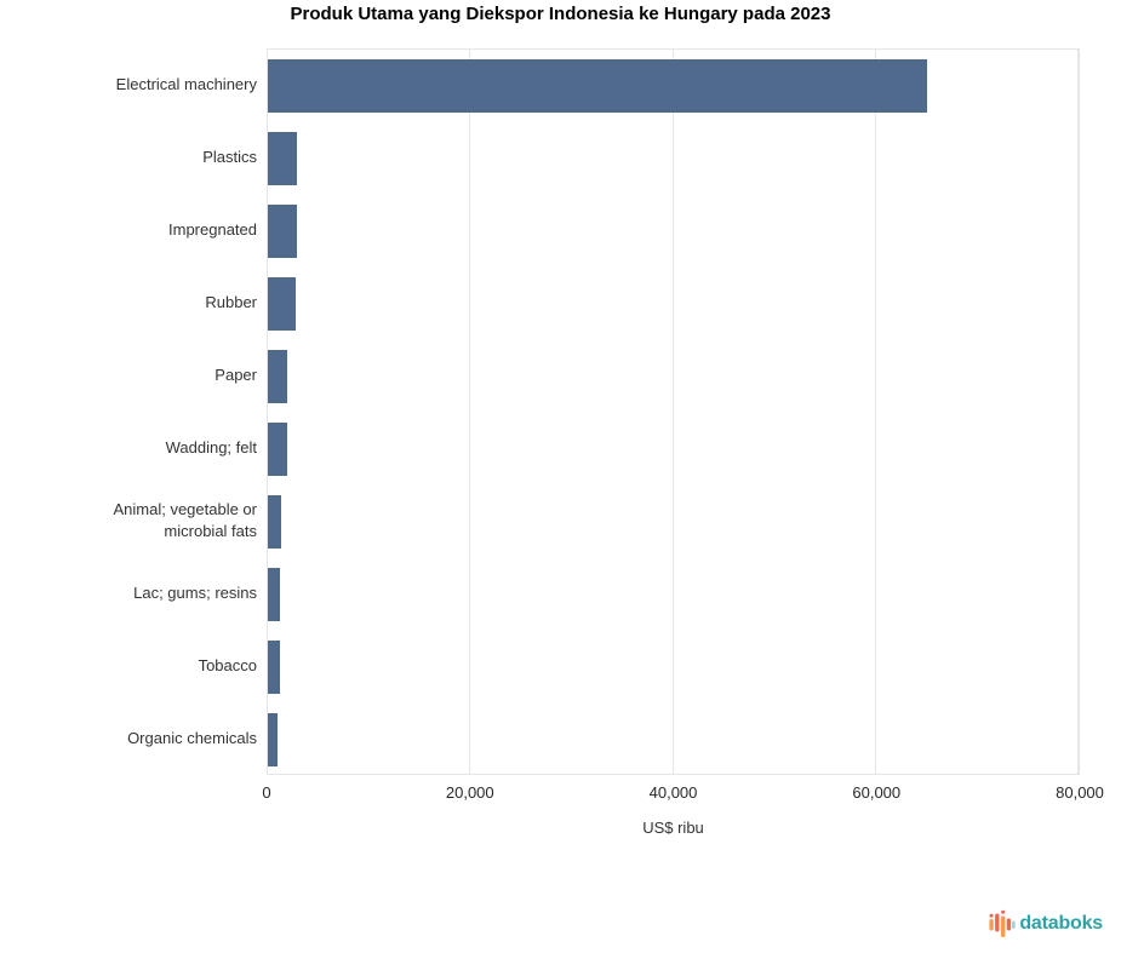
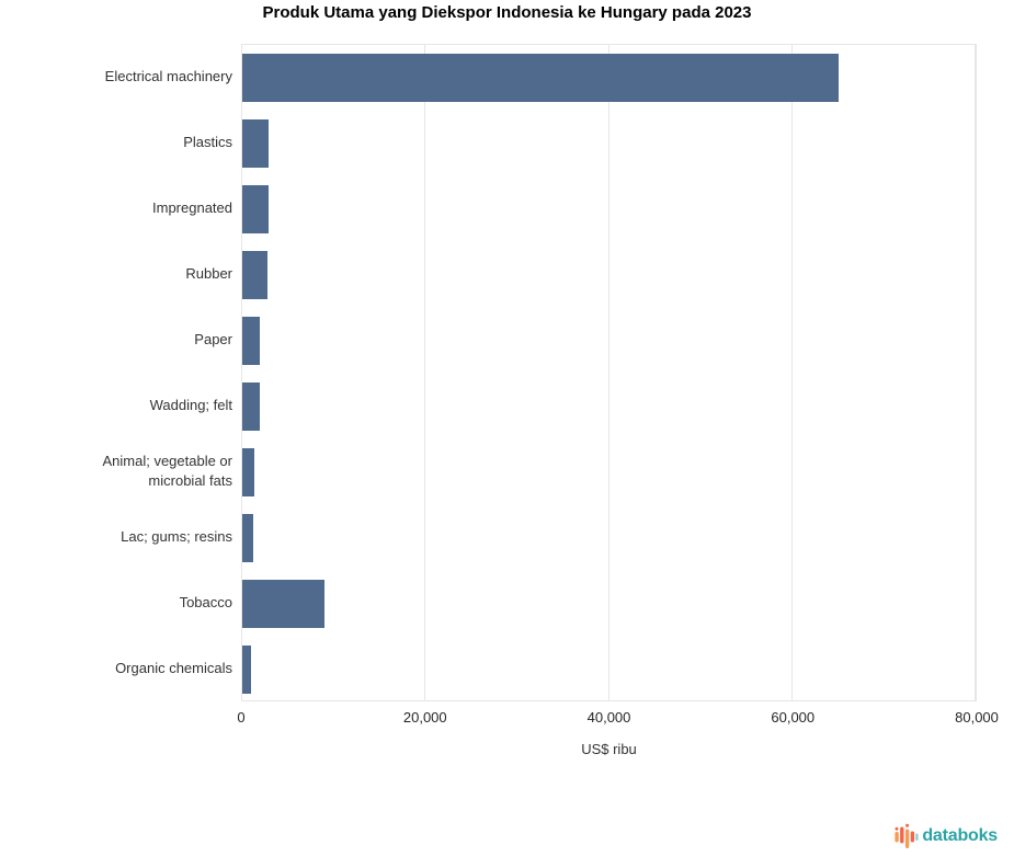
Tobacco: 1000 -> 9000
